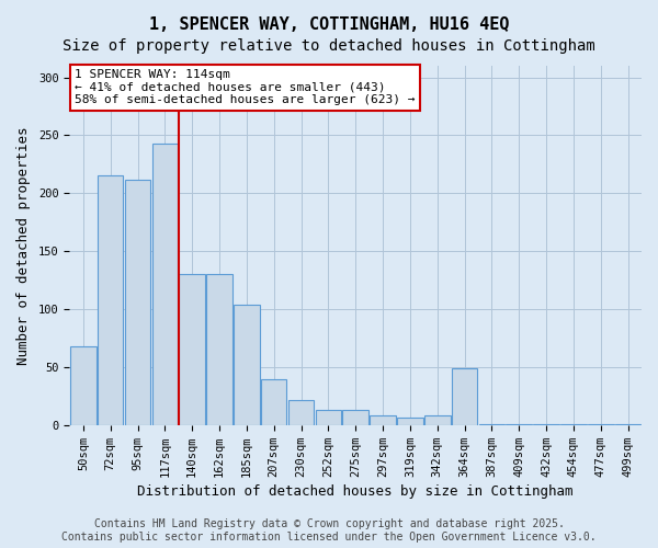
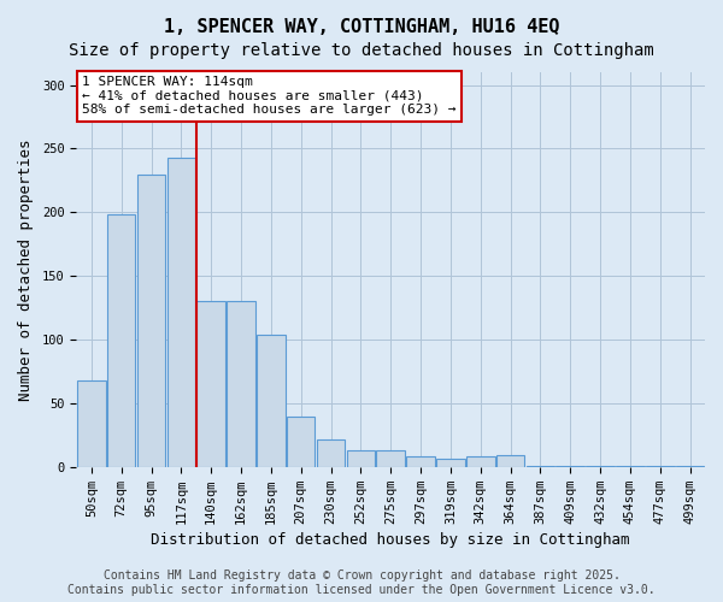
72sqm: 215 -> 198
95sqm: 212 -> 230
364sqm: 49 -> 9
